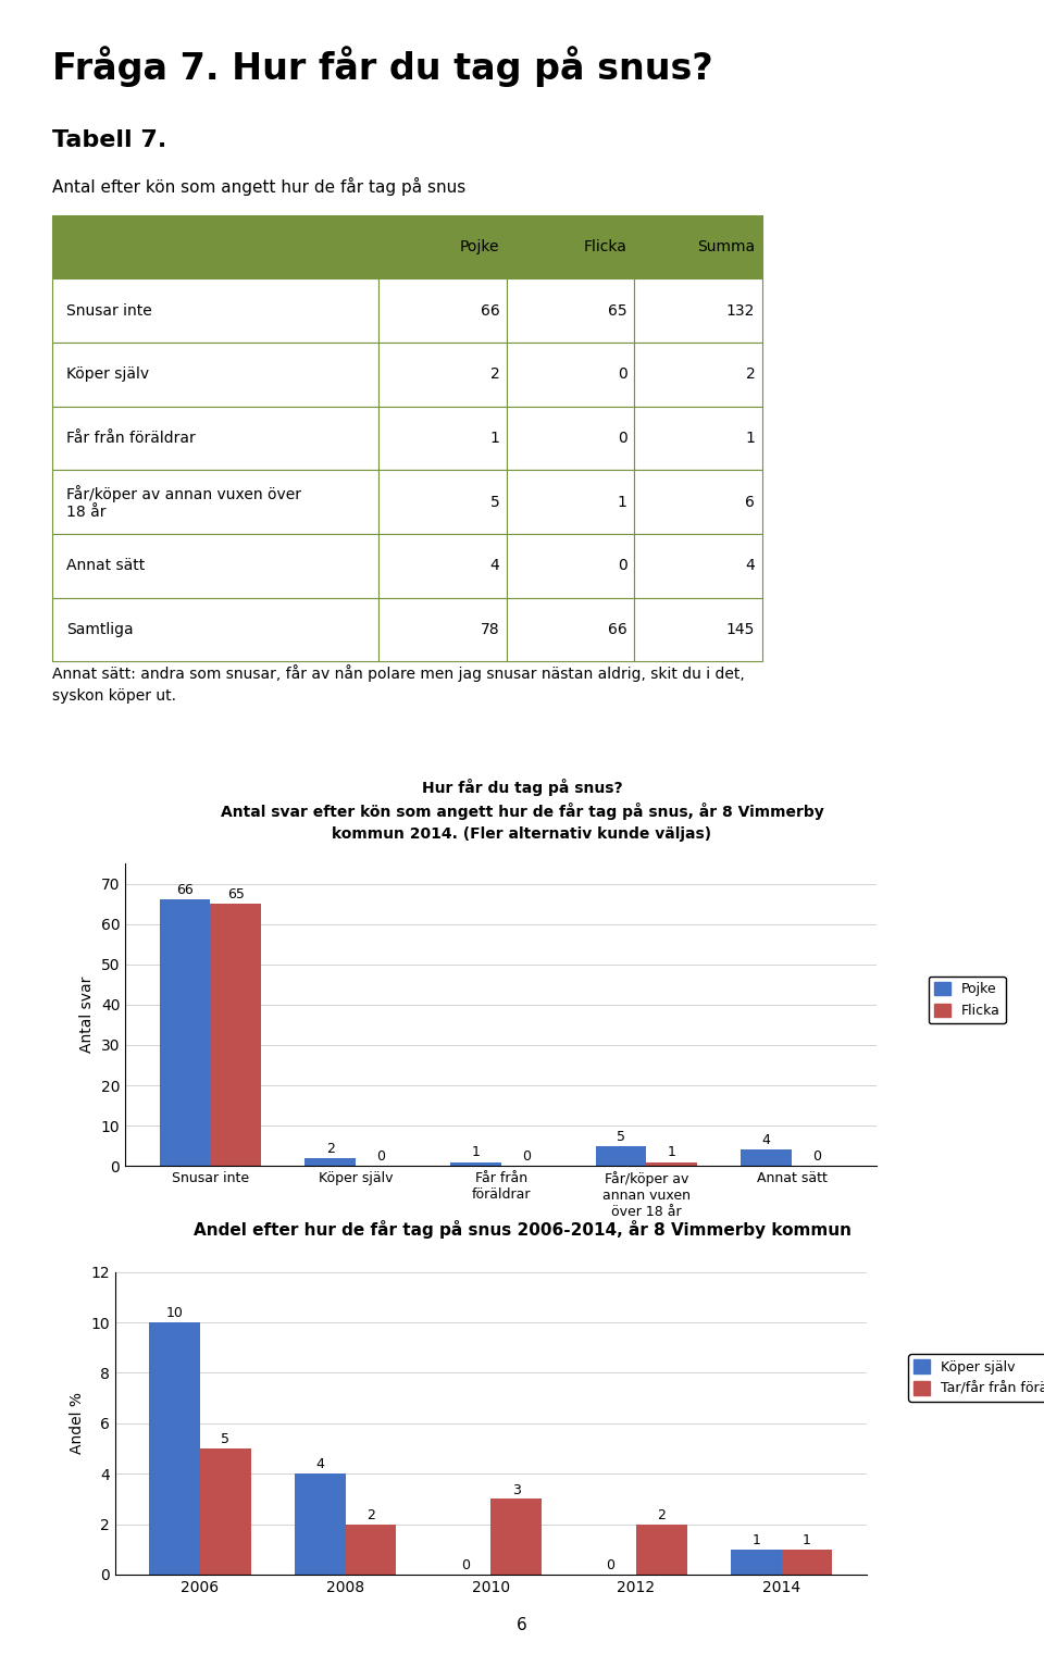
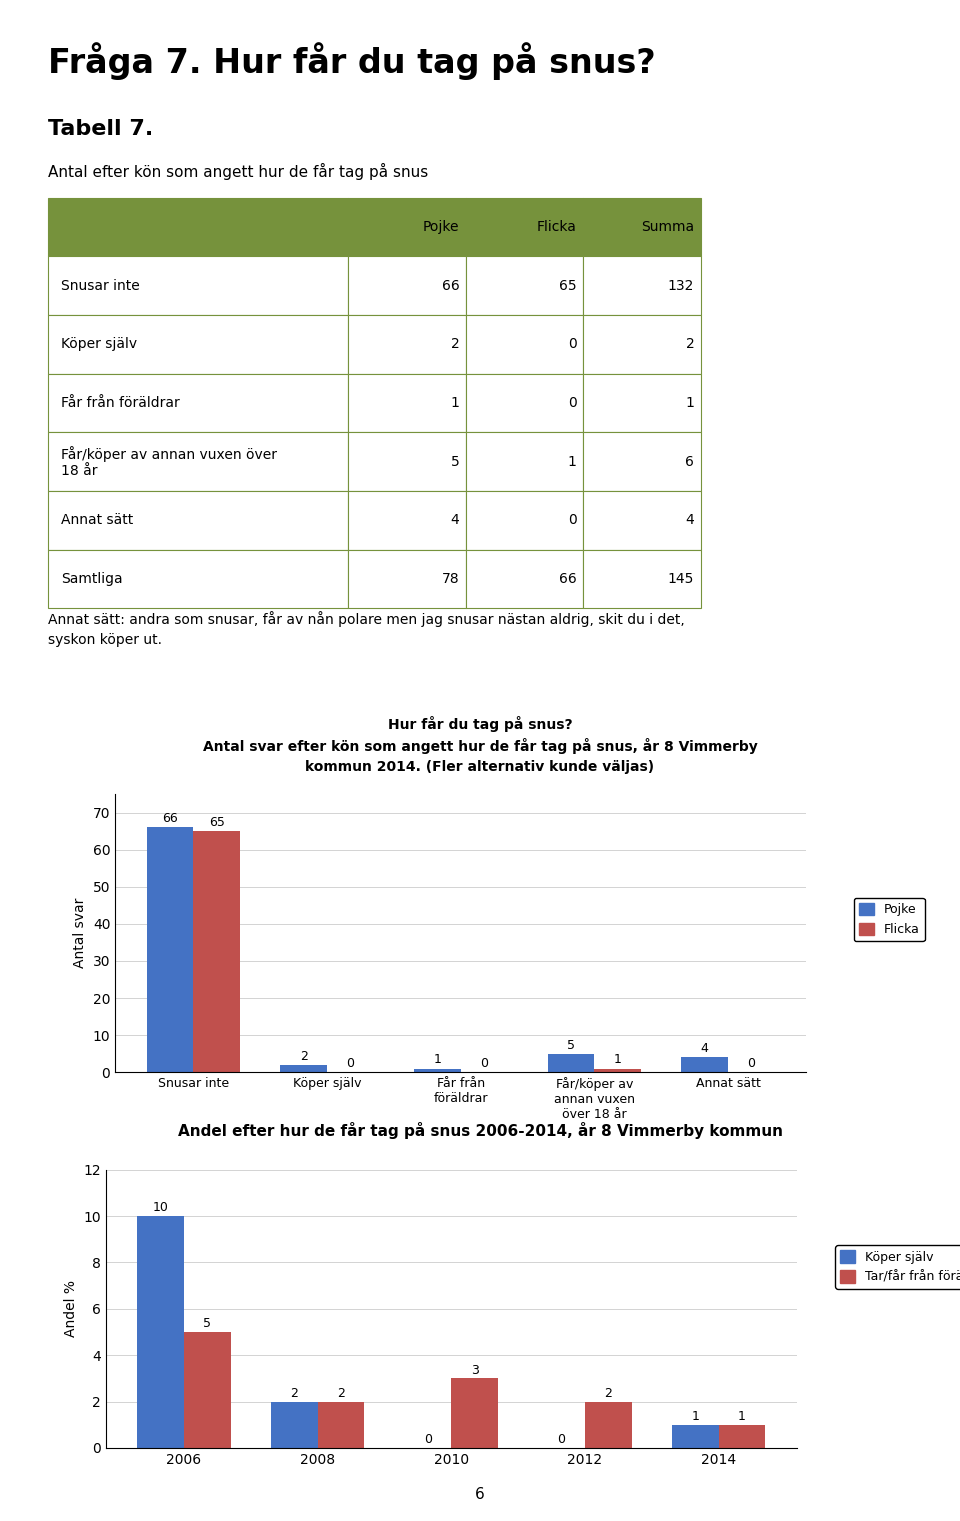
Köper själv/2008: 4 -> 2
